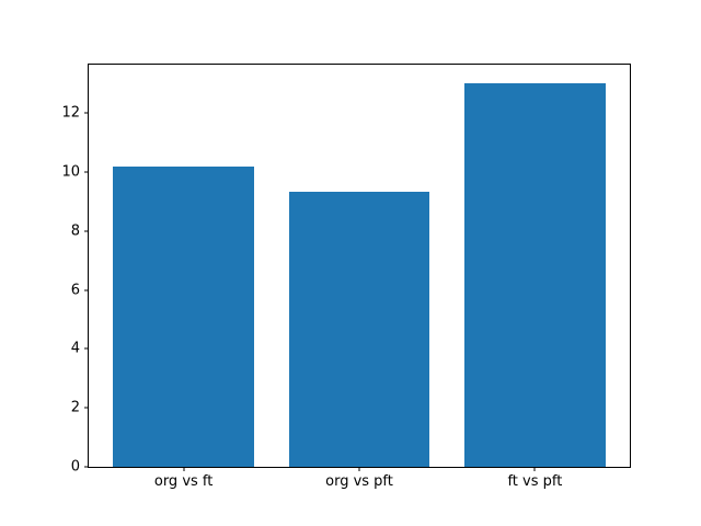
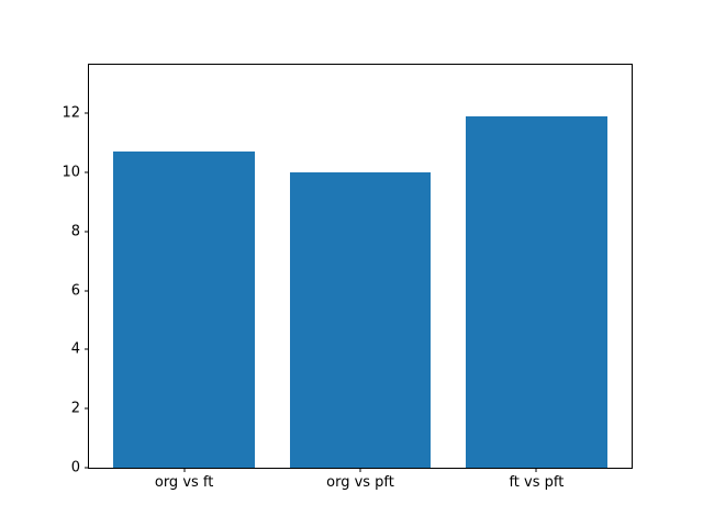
org vs ft: 10.2 -> 10.7
org vs pft: 9.3 -> 10.0
ft vs pft: 13.0 -> 11.9
